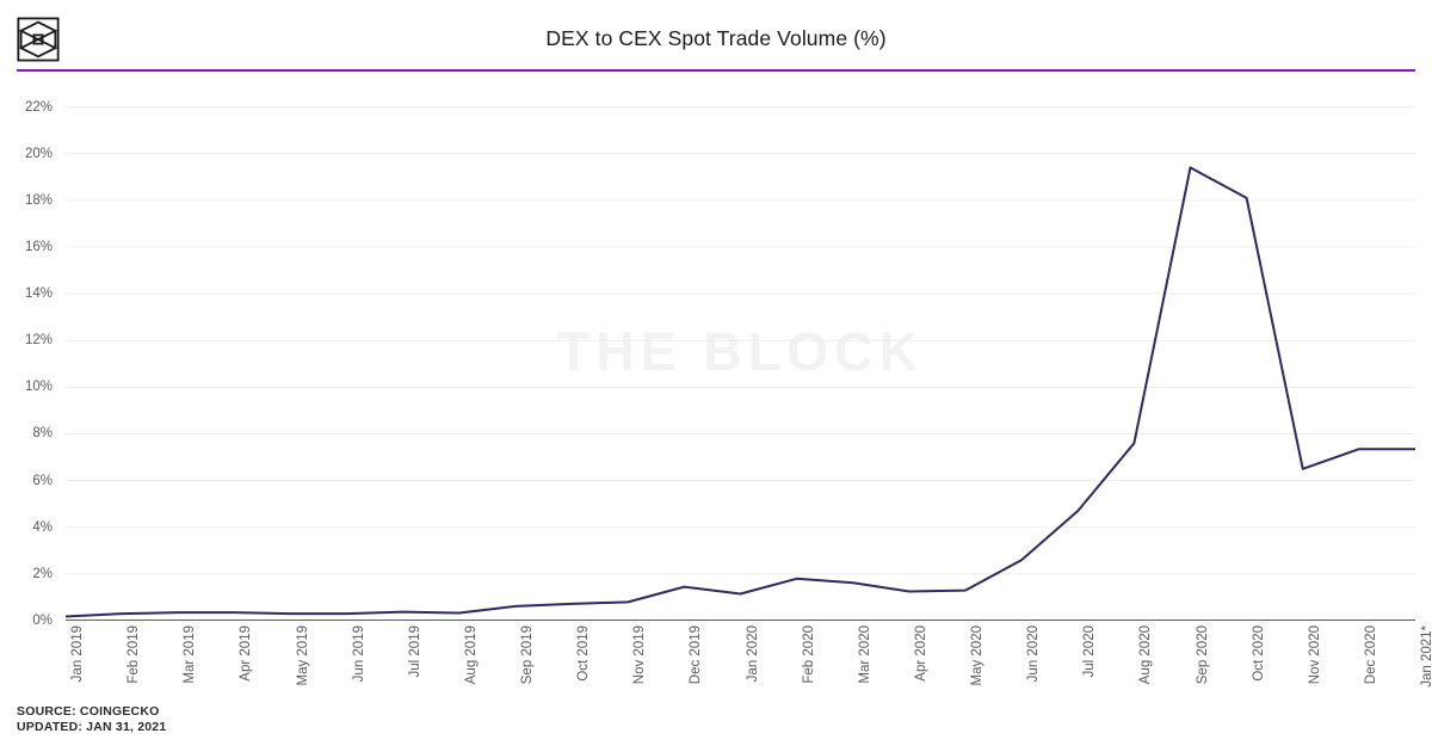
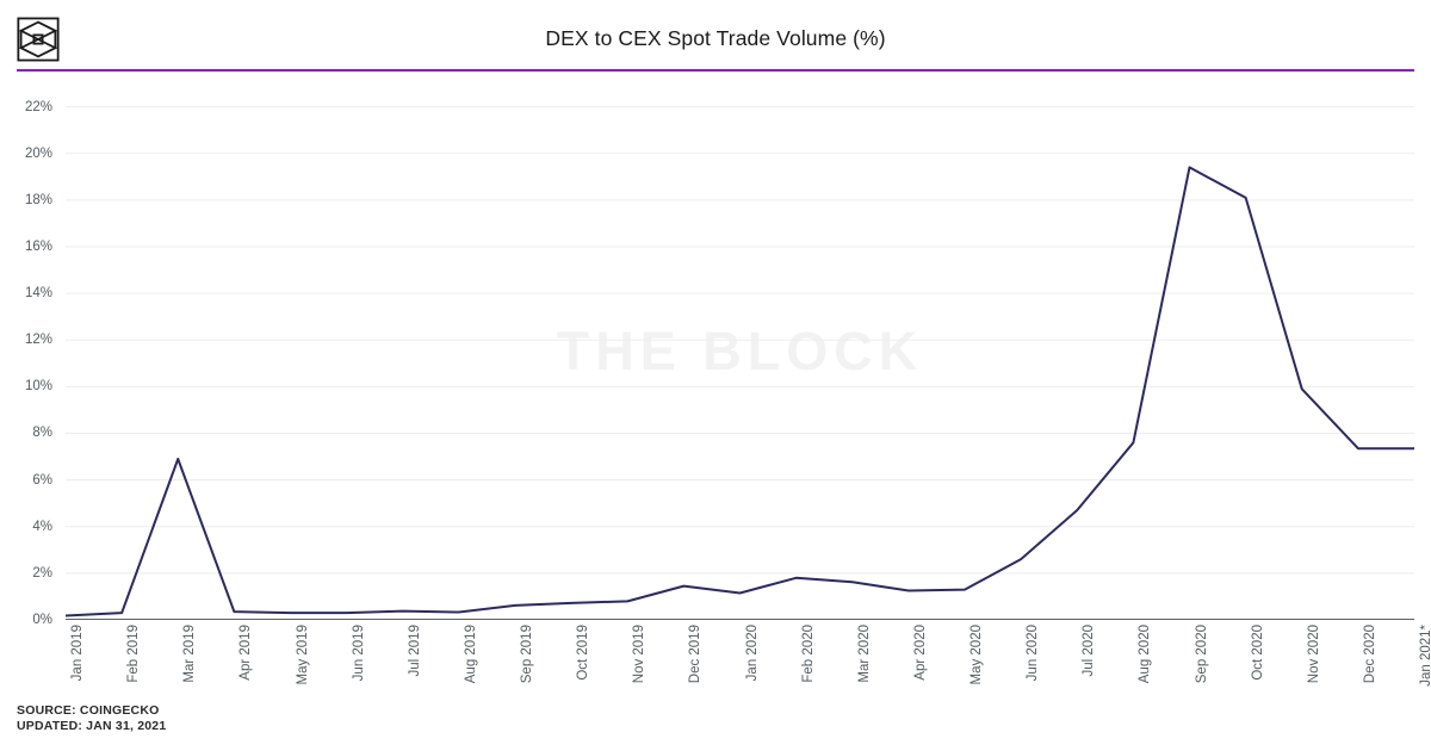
Mar 2019: 0.3% -> 6.9%
Nov 2020: 6.5% -> 9.9%
